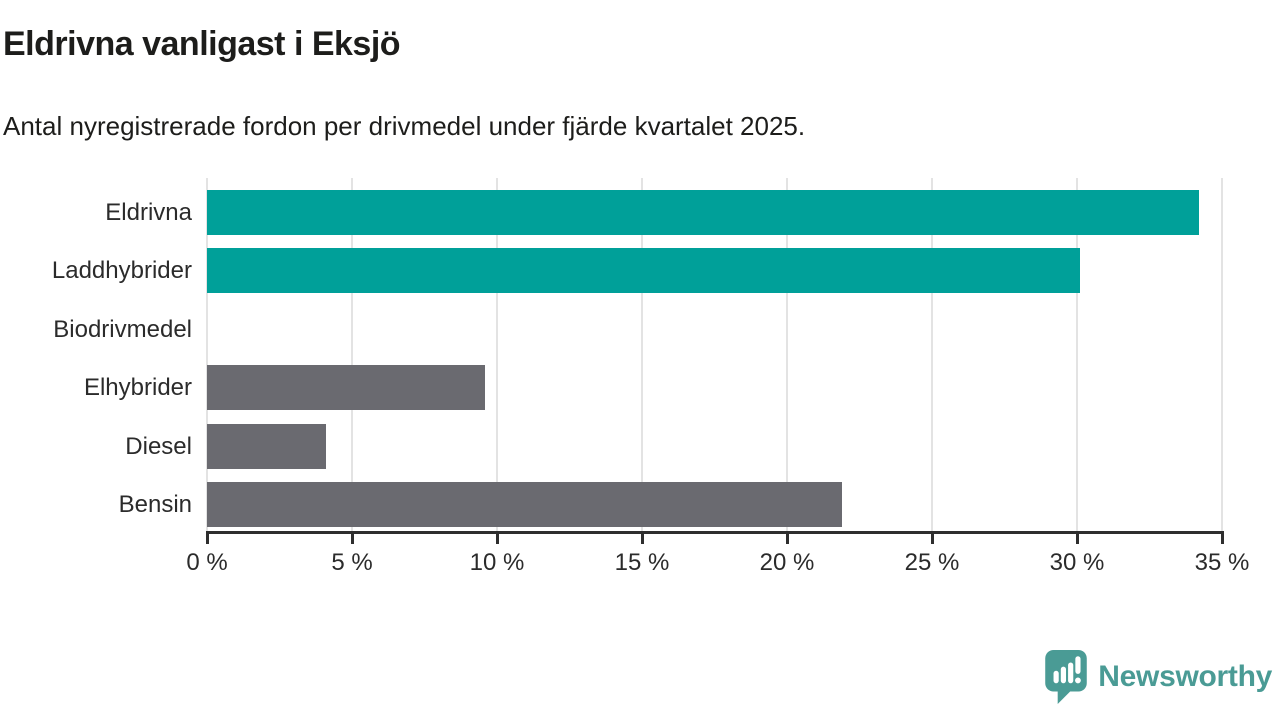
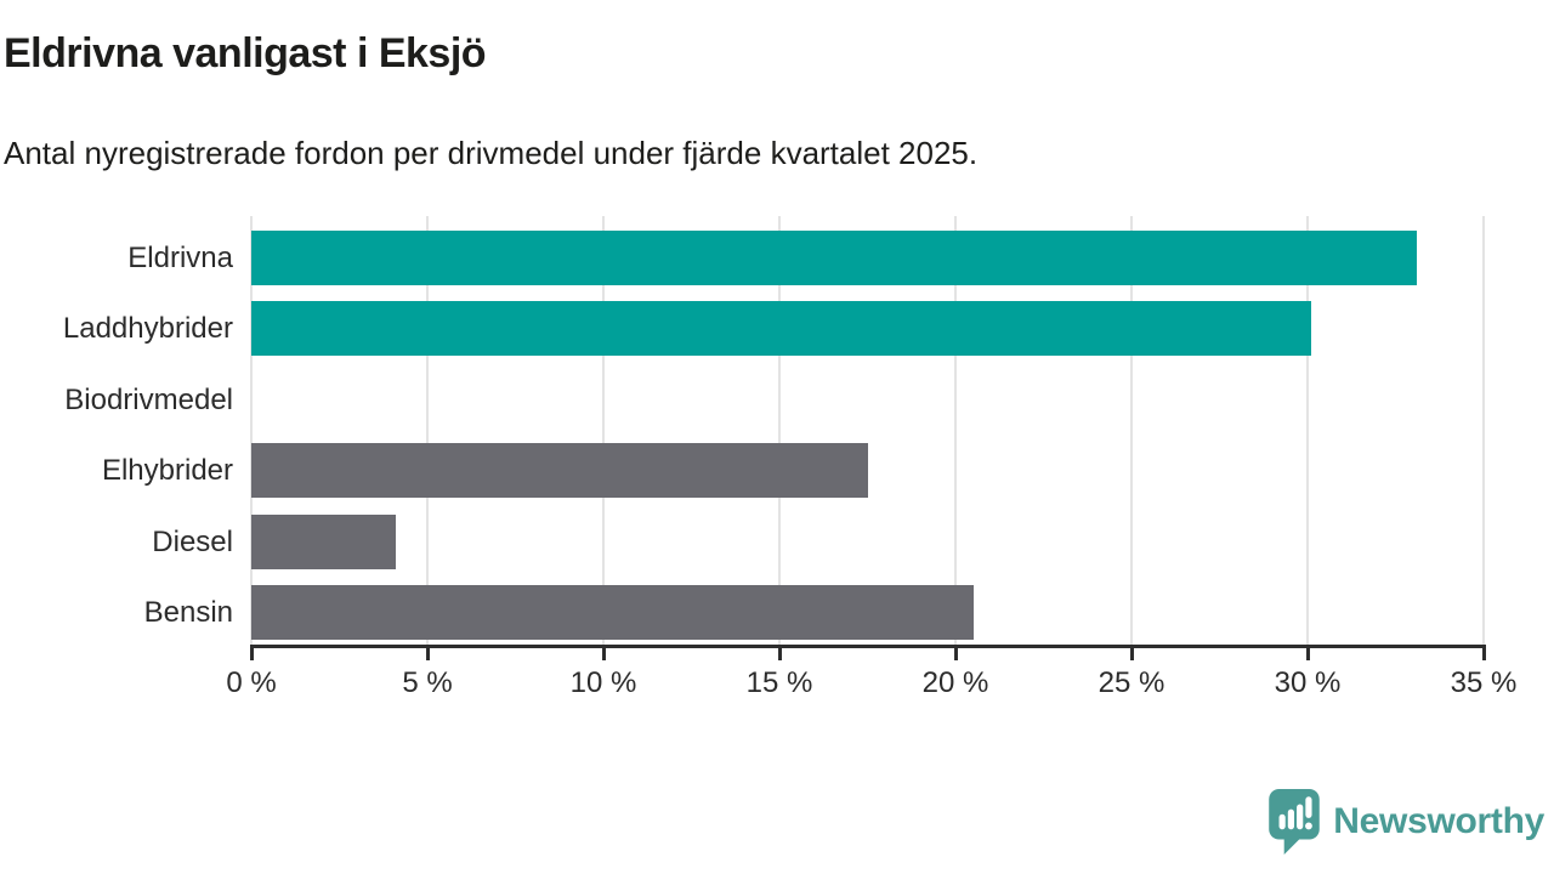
Eldrivna: 34.2% -> 33.1%
Elhybrider: 9.6% -> 17.5%
Bensin: 21.9% -> 20.5%
